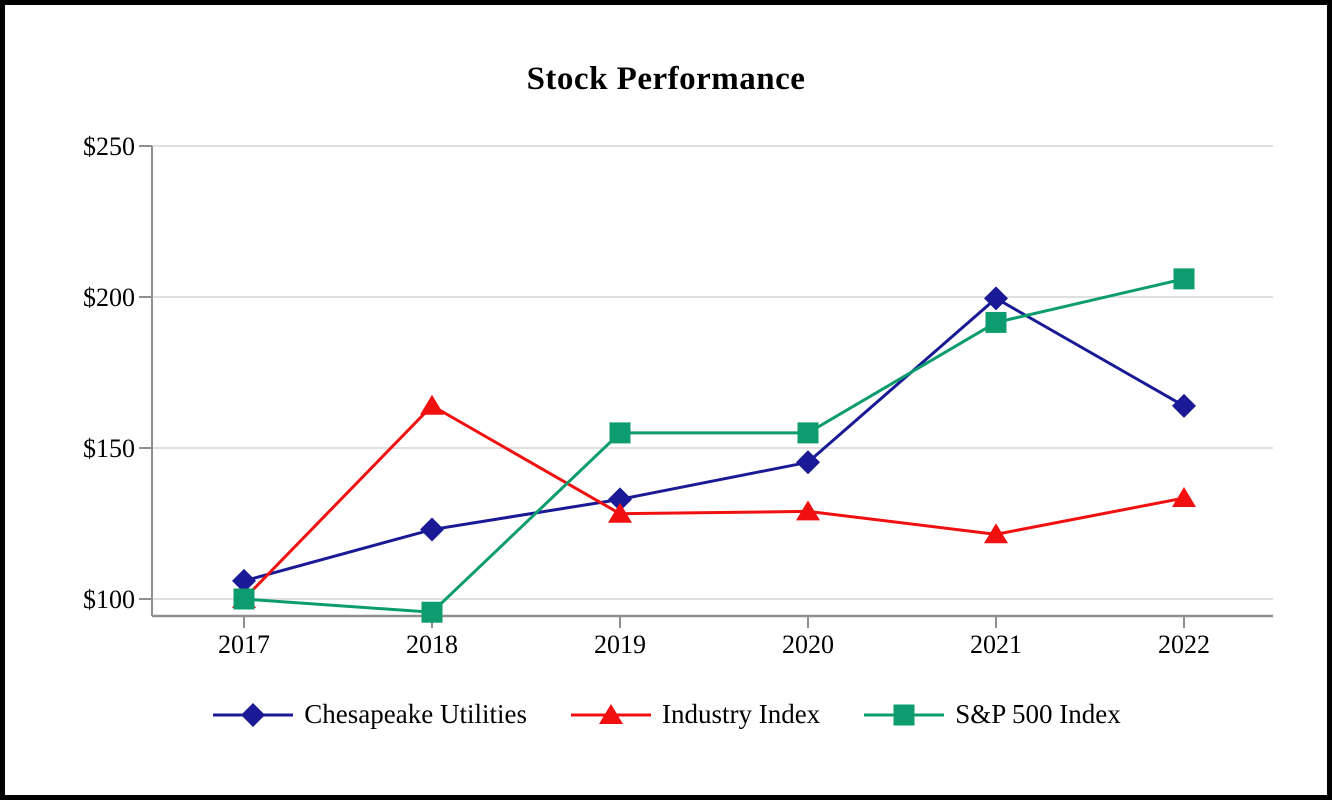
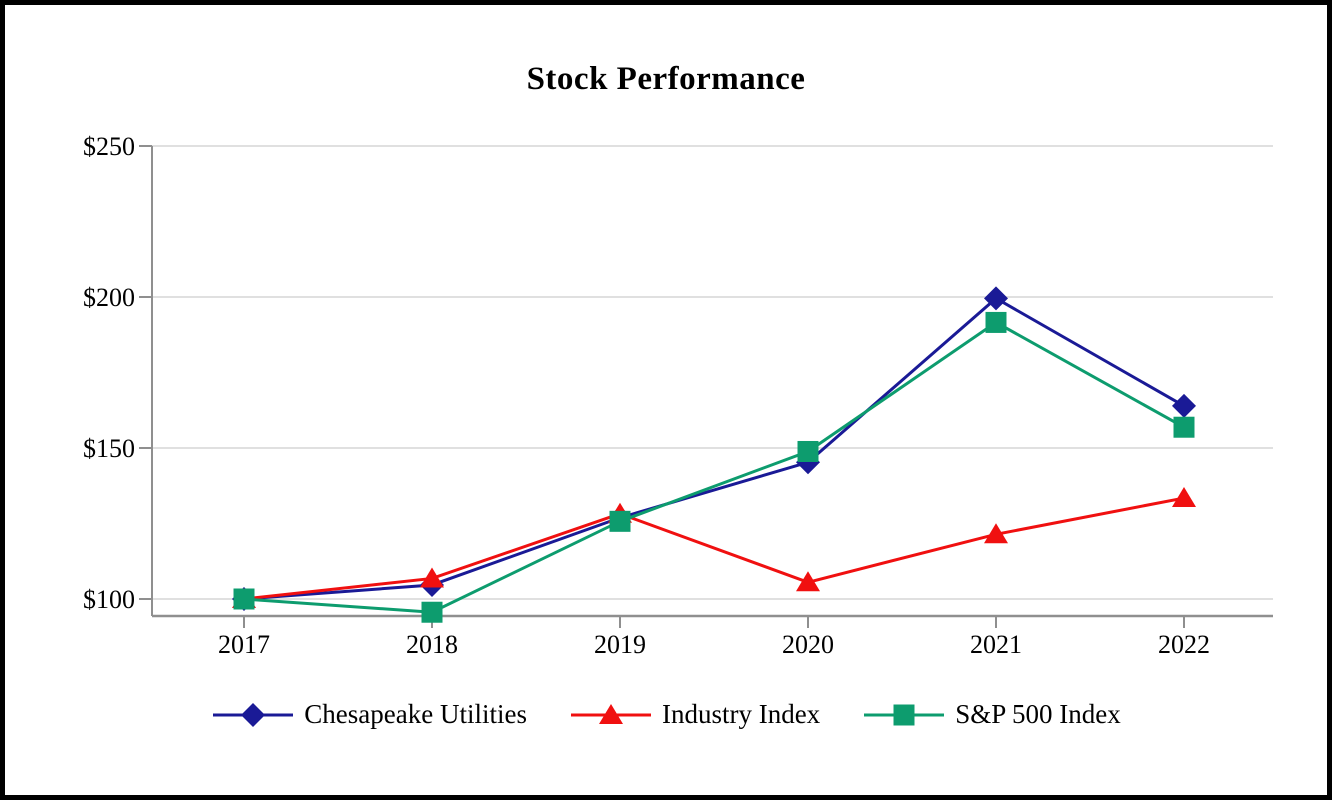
Chesapeake Utilities/2017: $106 -> $100
Chesapeake Utilities/2018: $123 -> $105
Industry Index/2018: $164 -> $107
Chesapeake Utilities/2019: $133 -> $127
S&P 500 Index/2019: $155 -> $126
Industry Index/2020: $129 -> $106
S&P 500 Index/2020: $155 -> $149
S&P 500 Index/2022: $206 -> $157
